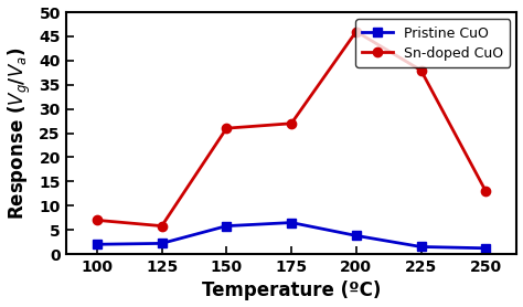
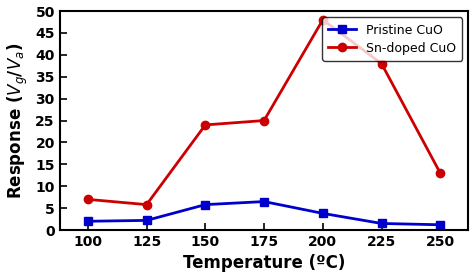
Sn-doped CuO/150: 26.0 -> 24.0
Sn-doped CuO/175: 27.0 -> 25.0
Sn-doped CuO/200: 46.0 -> 48.0
